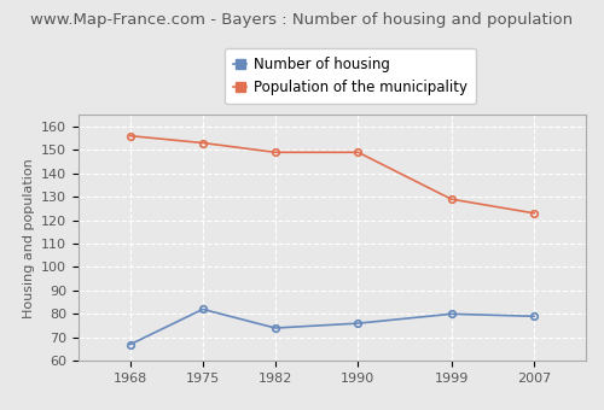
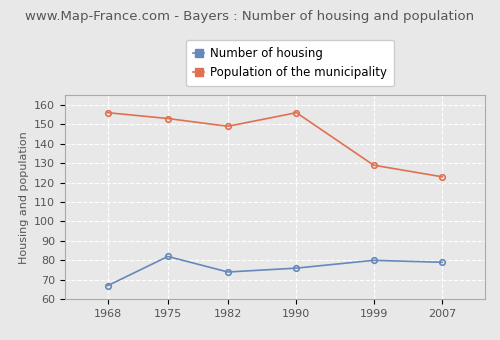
Population of the municipality/1990: 149 -> 156
